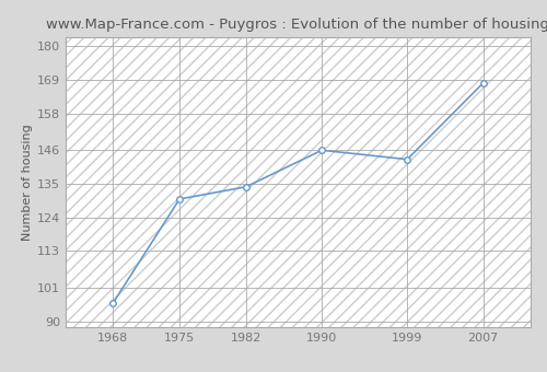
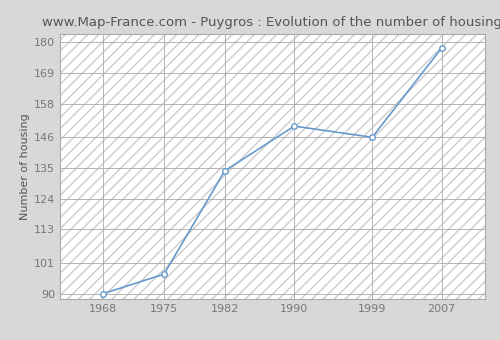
1968: 96 -> 90
1975: 130 -> 97
1990: 146 -> 150
1999: 143 -> 146
2007: 168 -> 178
